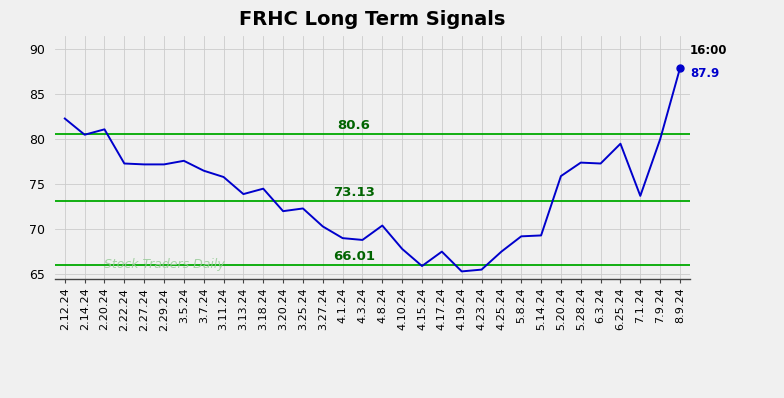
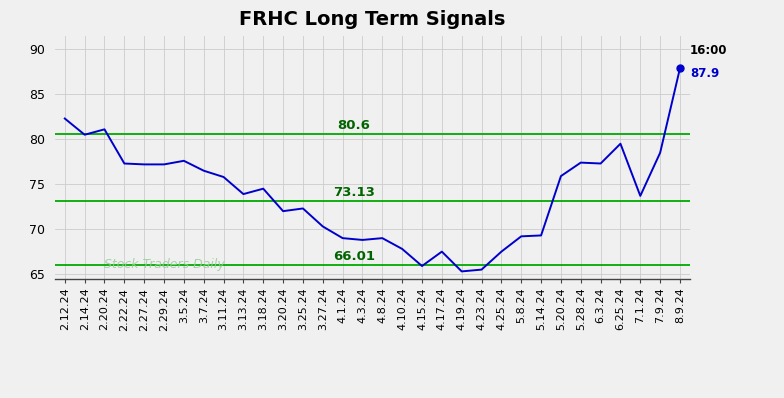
4.8.24: 70.4 -> 69.0
7.9.24: 80.0 -> 78.5
